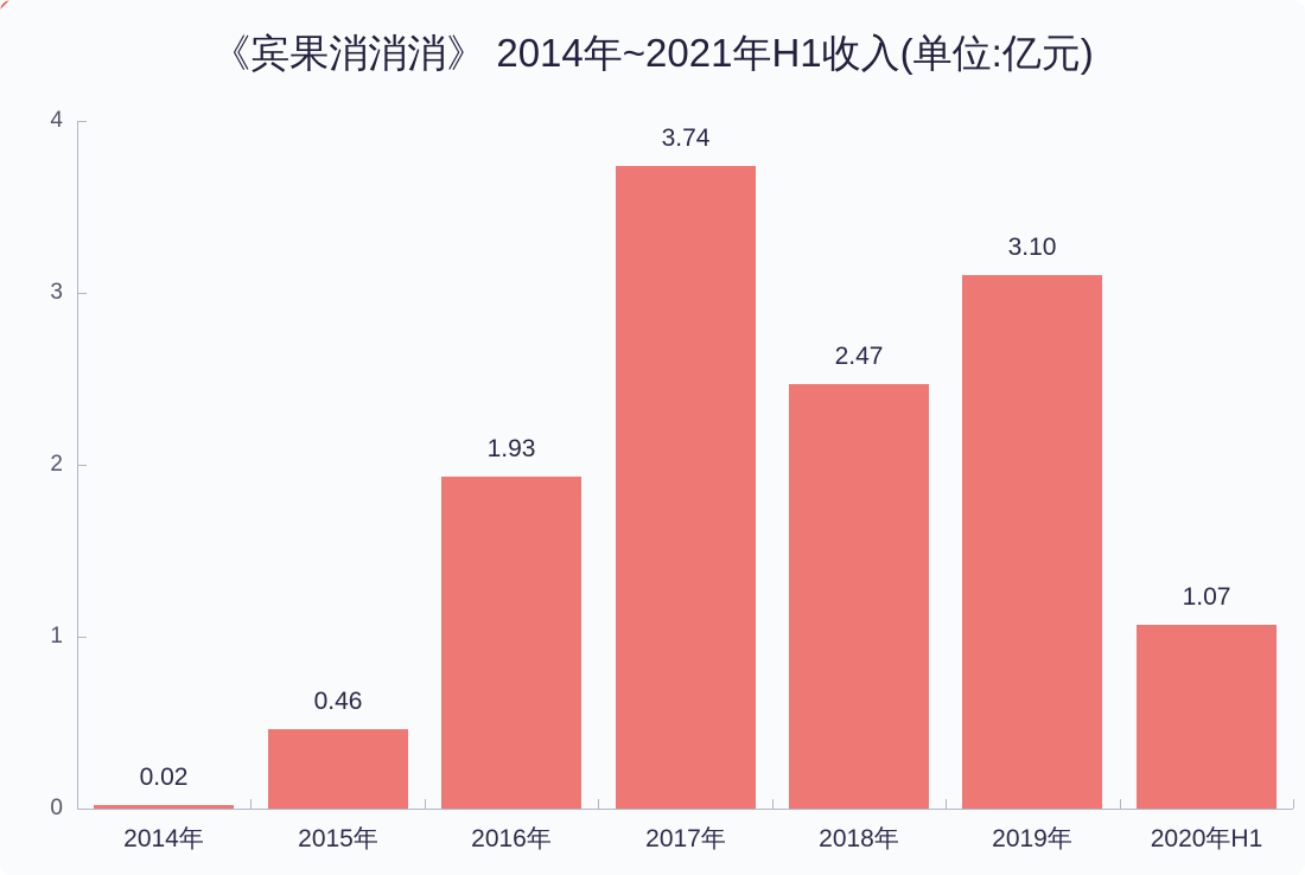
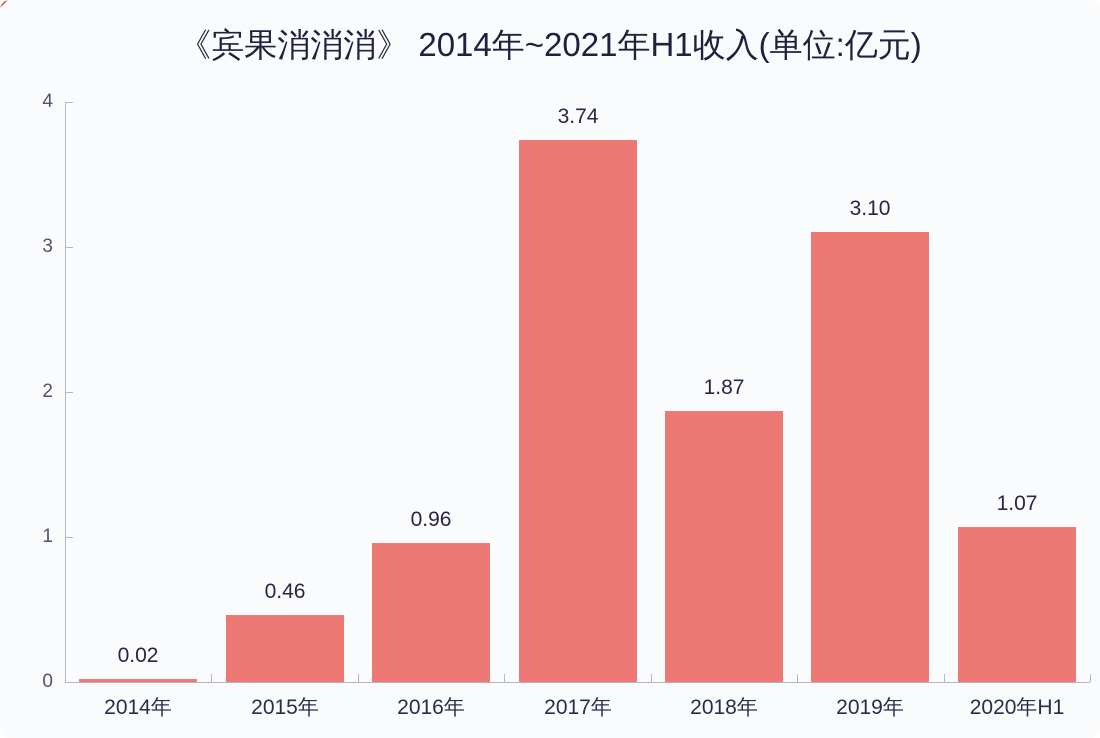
2016年: 1.93 -> 0.96
2018年: 2.47 -> 1.87
